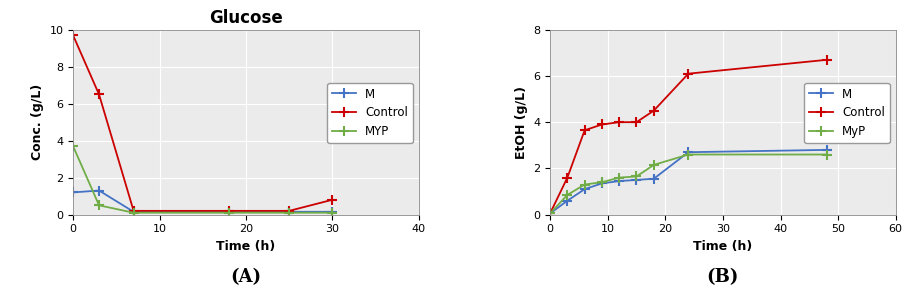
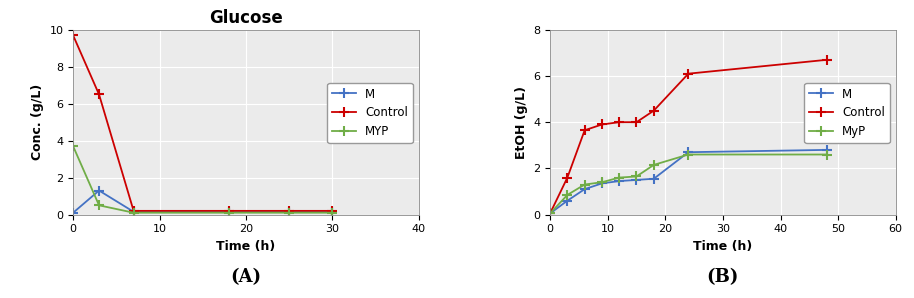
Glucose/M/0: 1.2 -> 0.1
Glucose/Control/30: 0.8 -> 0.2
